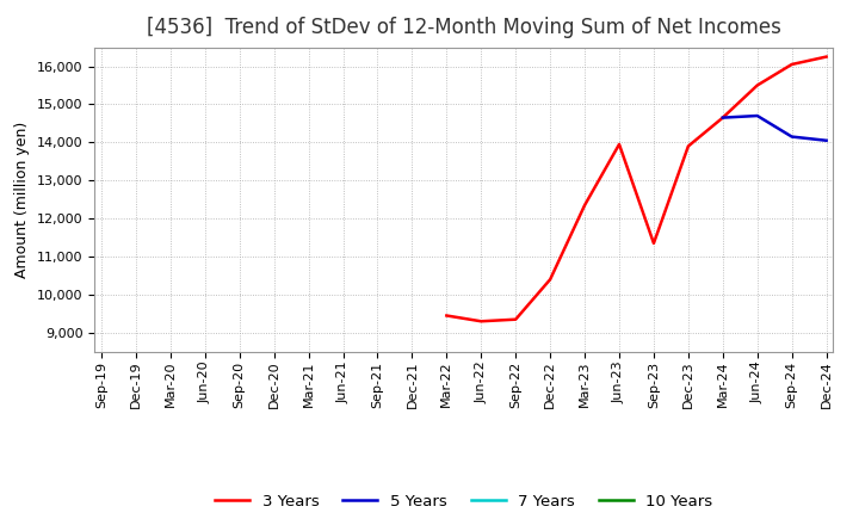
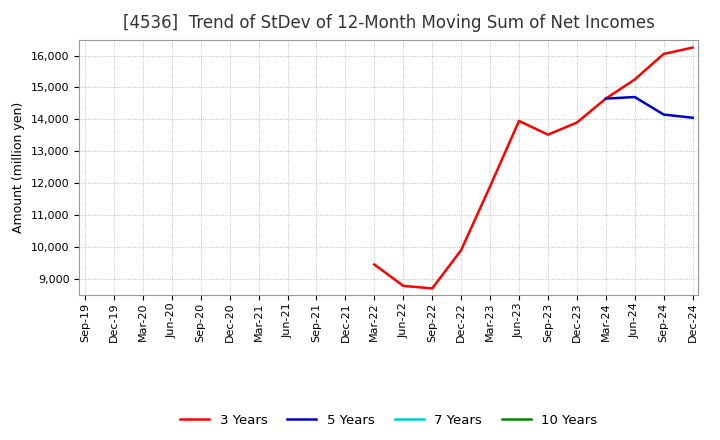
3 Years/Jun-22: 9,300 -> 8,780
3 Years/Sep-22: 9,350 -> 8,700
3 Years/Dec-22: 10,400 -> 9,900
3 Years/Mar-23: 12,350 -> 11,900
3 Years/Sep-23: 11,350 -> 13,520
3 Years/Jun-24: 15,500 -> 15,250
